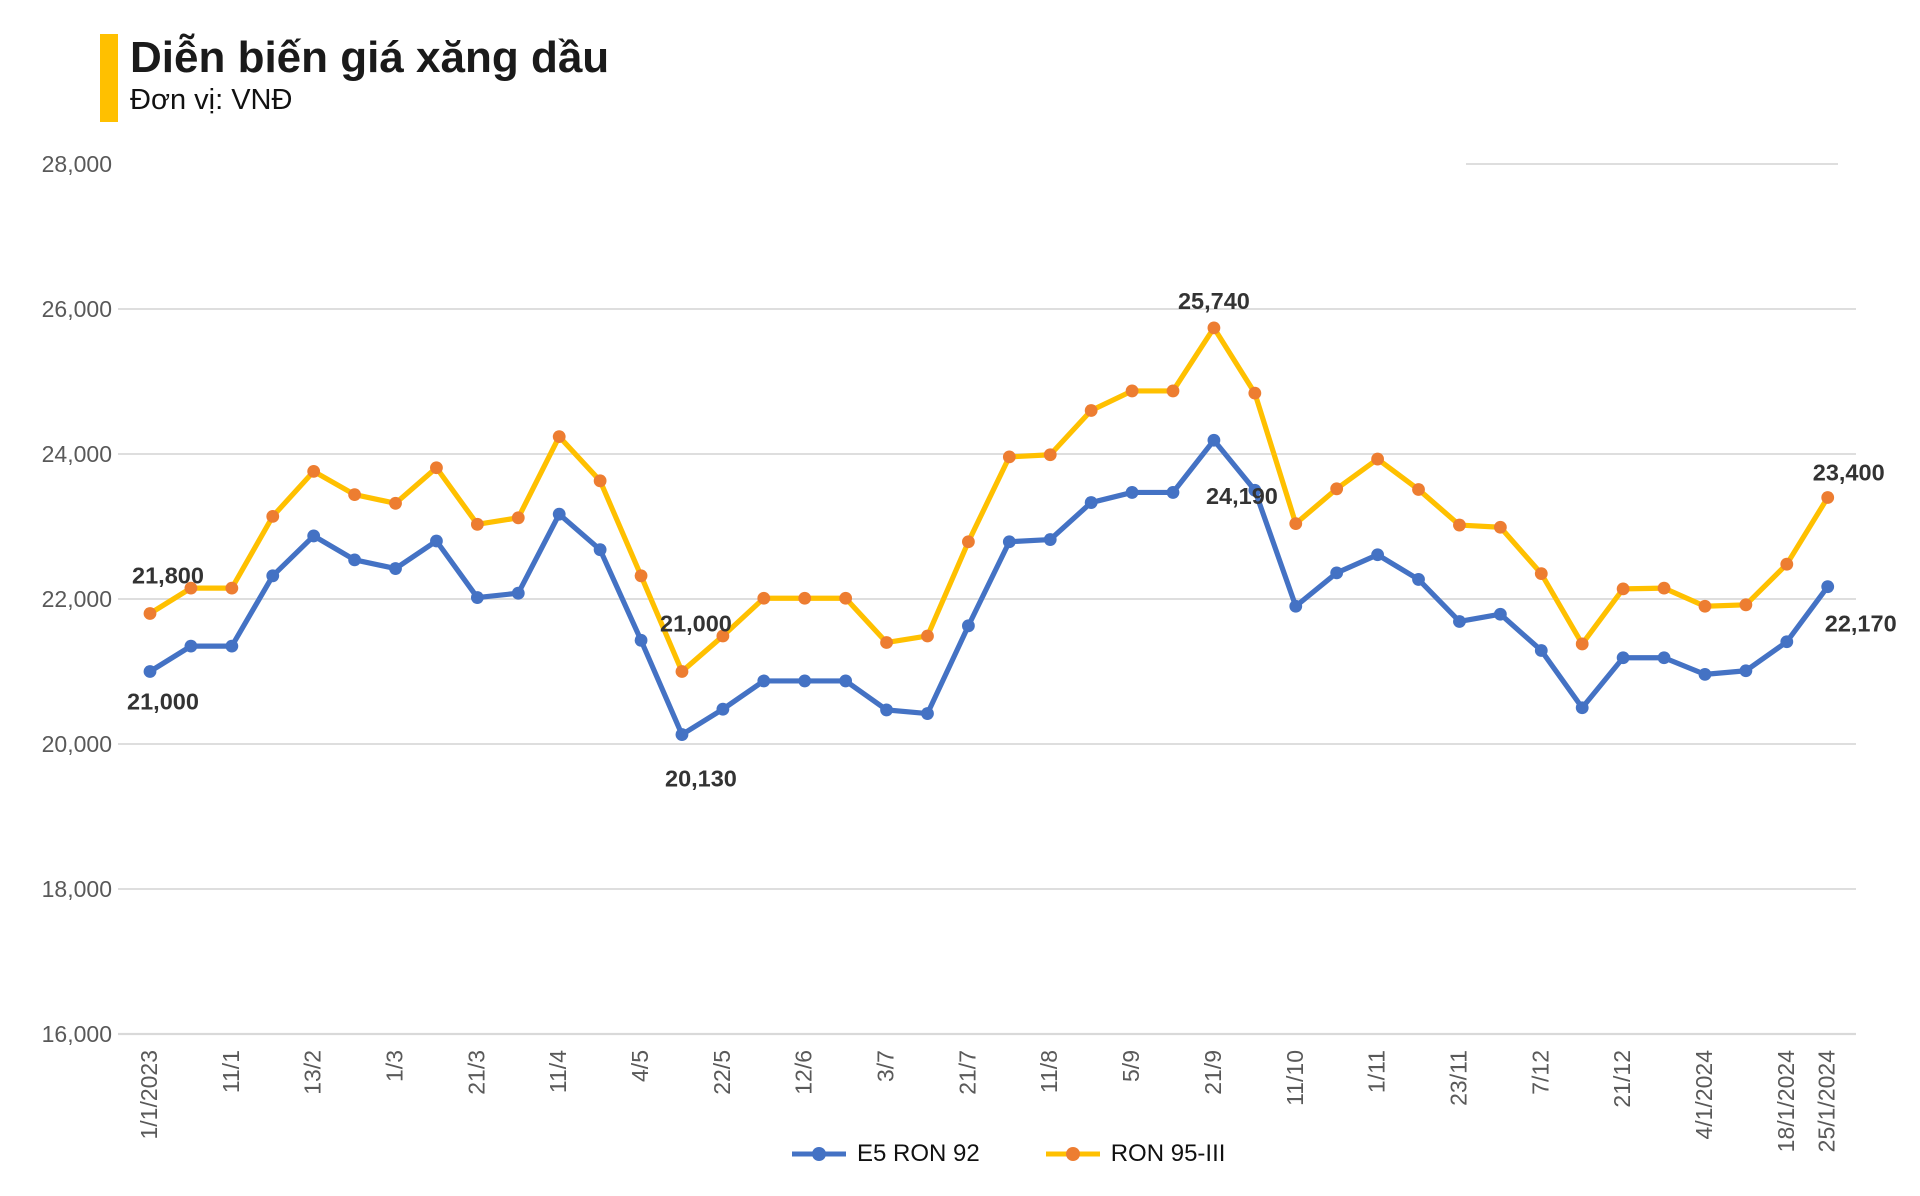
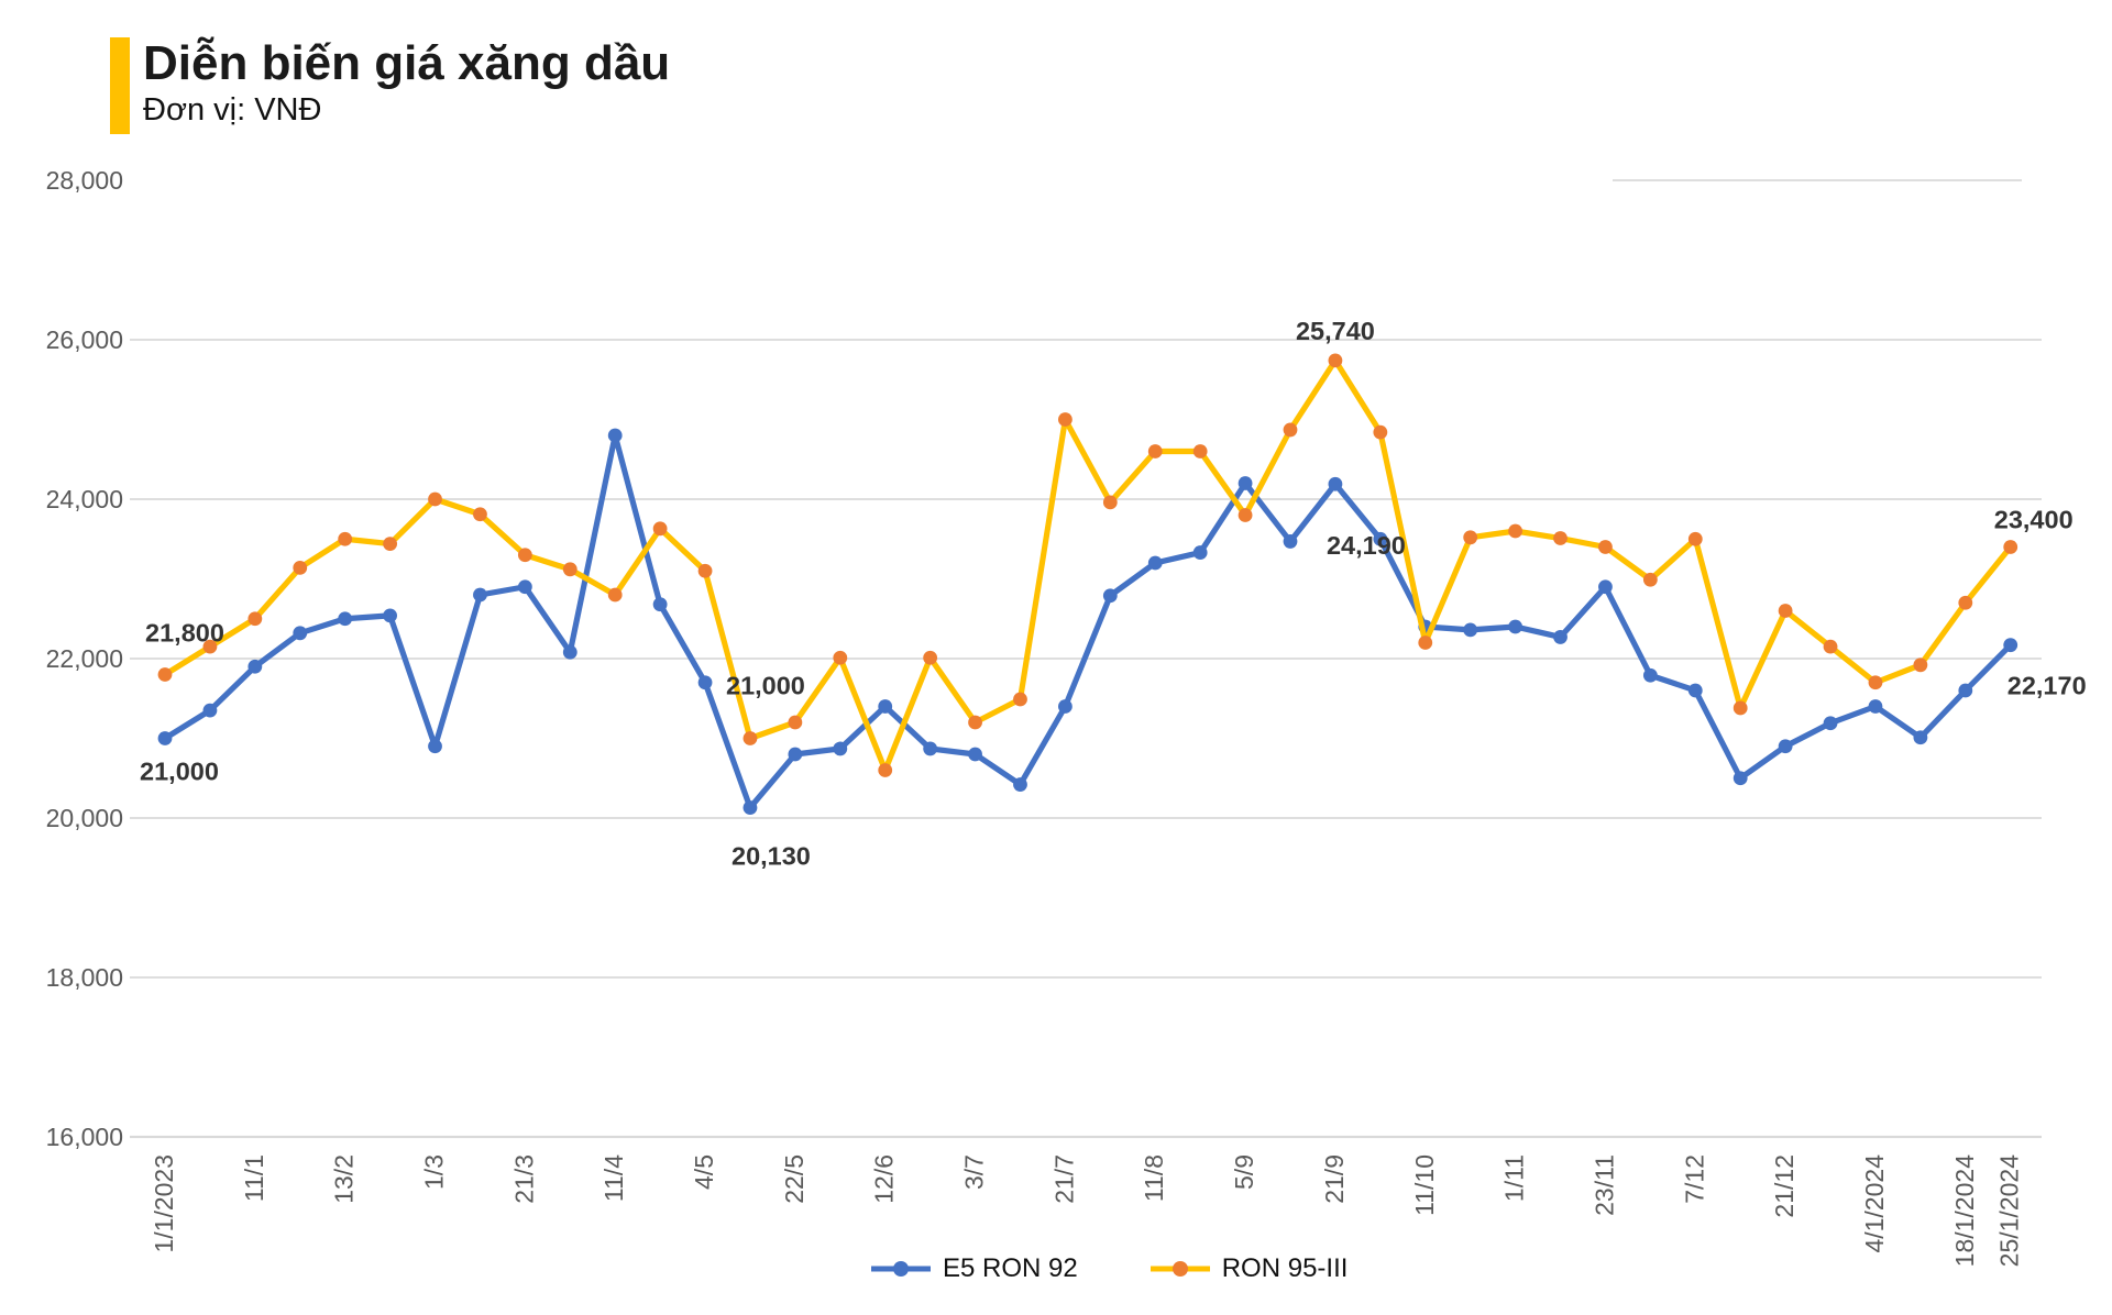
E5 RON 92/11/1: 21400 -> 21900
RON 95-III/11/1: 22200 -> 22500
E5 RON 92/13/2: 22900 -> 22500
RON 95-III/13/2: 23800 -> 23500
E5 RON 92/1/3: 22400 -> 20900
RON 95-III/1/3: 23300 -> 24000
E5 RON 92/21/3: 22000 -> 22900
RON 95-III/21/3: 23000 -> 23300
E5 RON 92/11/4: 23200 -> 24800
RON 95-III/11/4: 24200 -> 22800
E5 RON 92/4/5: 21400 -> 21700
RON 95-III/4/5: 22300 -> 23100
E5 RON 92/22/5: 20500 -> 20800
RON 95-III/22/5: 21500 -> 21200
E5 RON 92/12/6: 20900 -> 21400
RON 95-III/12/6: 22000 -> 20600
E5 RON 92/3/7: 20500 -> 20800
RON 95-III/3/7: 21400 -> 21200
E5 RON 92/21/7: 21600 -> 21400
RON 95-III/21/7: 22800 -> 25000
E5 RON 92/11/8: 22800 -> 23200
RON 95-III/11/8: 24000 -> 24600
E5 RON 92/5/9: 23500 -> 24200
RON 95-III/5/9: 24900 -> 23800
E5 RON 92/11/10: 21900 -> 22400
RON 95-III/11/10: 23000 -> 22200
E5 RON 92/1/11: 22600 -> 22400
RON 95-III/1/11: 23900 -> 23600
E5 RON 92/23/11: 21700 -> 22900
RON 95-III/23/11: 23000 -> 23400
E5 RON 92/7/12: 21300 -> 21600
RON 95-III/7/12: 22400 -> 23500
E5 RON 92/21/12: 21200 -> 20900
RON 95-III/21/12: 22100 -> 22600
E5 RON 92/4/1/2024: 21000 -> 21400
RON 95-III/4/1/2024: 21900 -> 21700
E5 RON 92/18/1/2024: 21400 -> 21600
RON 95-III/18/1/2024: 22500 -> 22700
